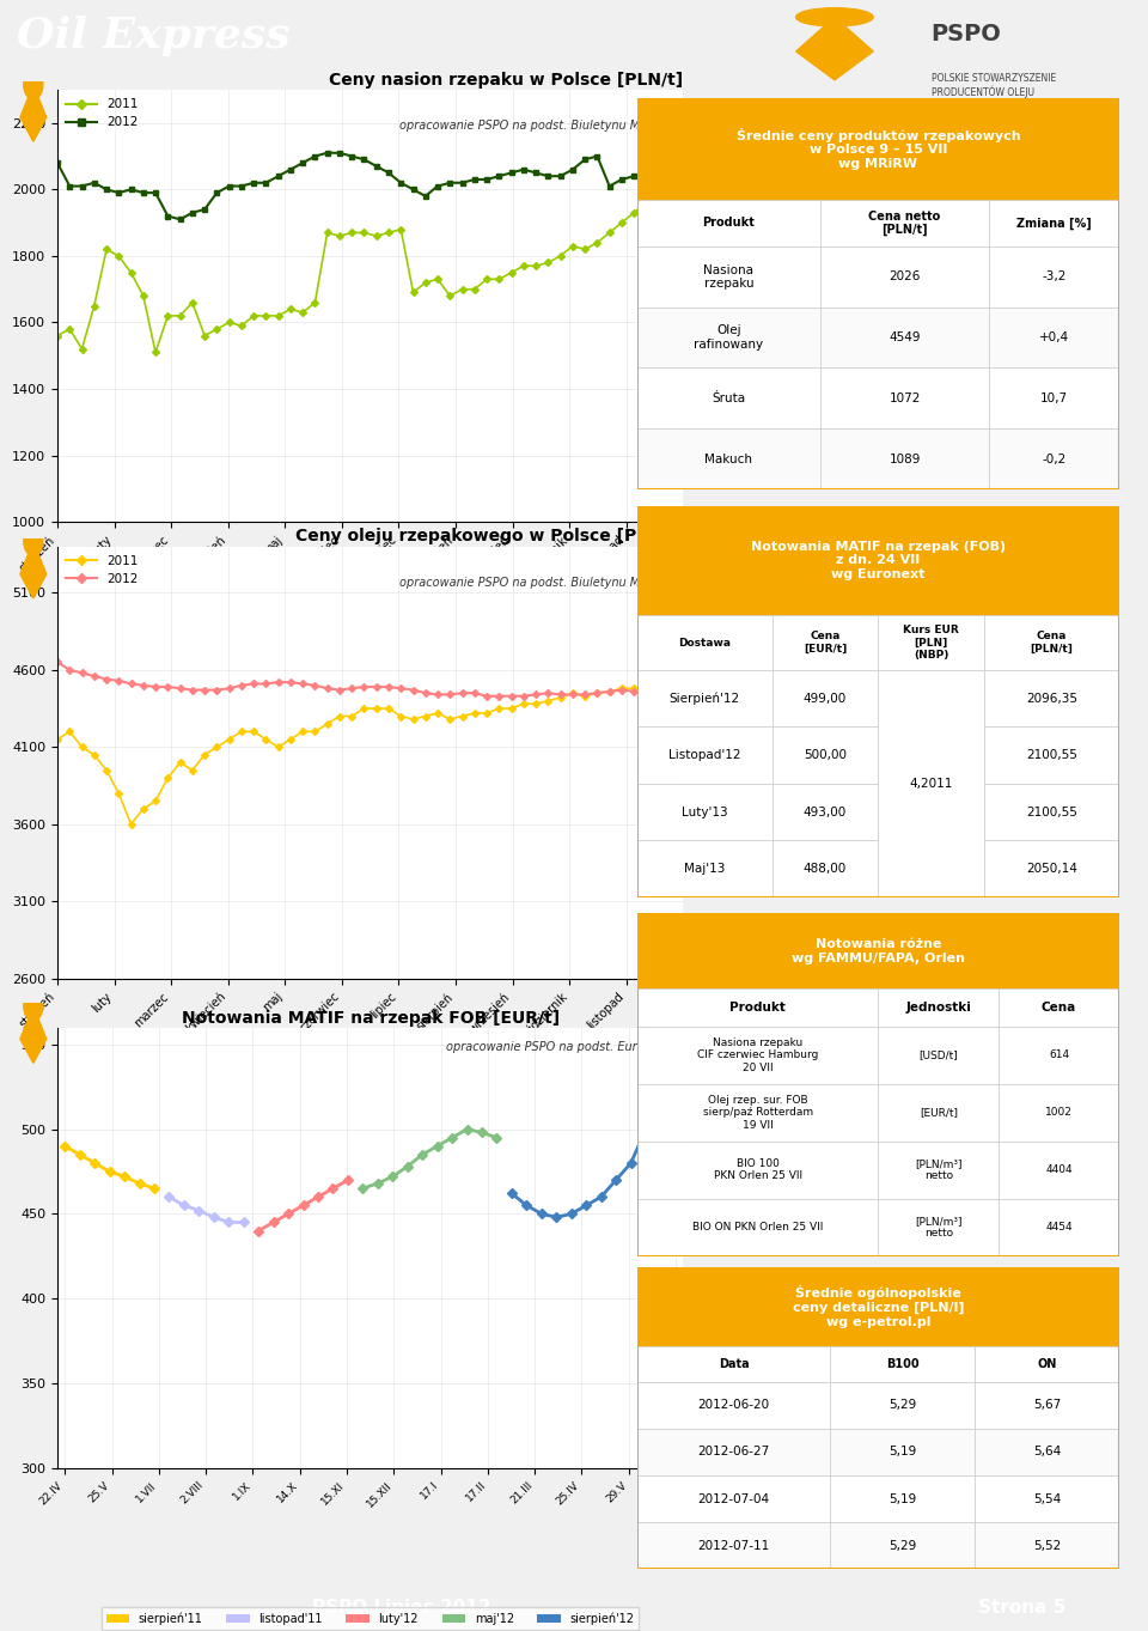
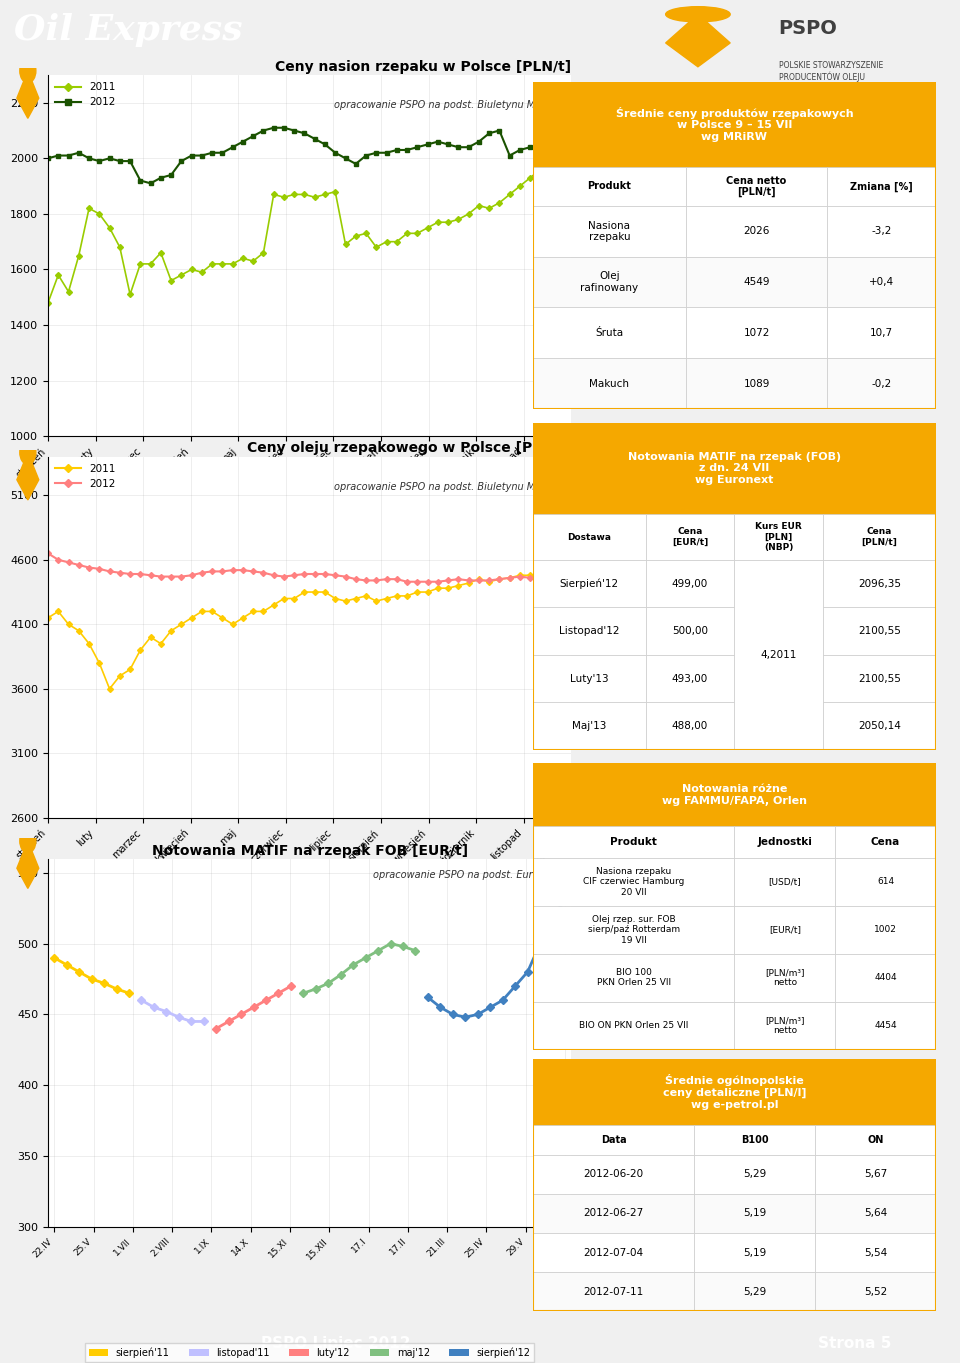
Ceny nasion rzepaku w Polsce [PLN/t]/2011/styczeń: 1560 -> 1480
Ceny nasion rzepaku w Polsce [PLN/t]/2012/styczeń: 2080 -> 2000
